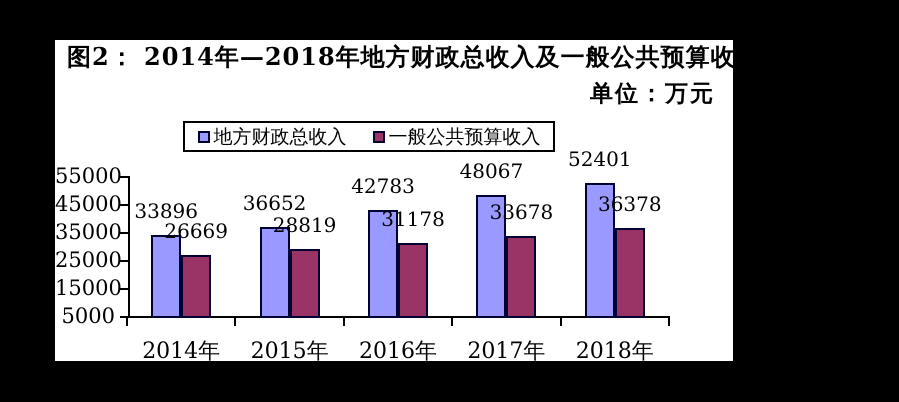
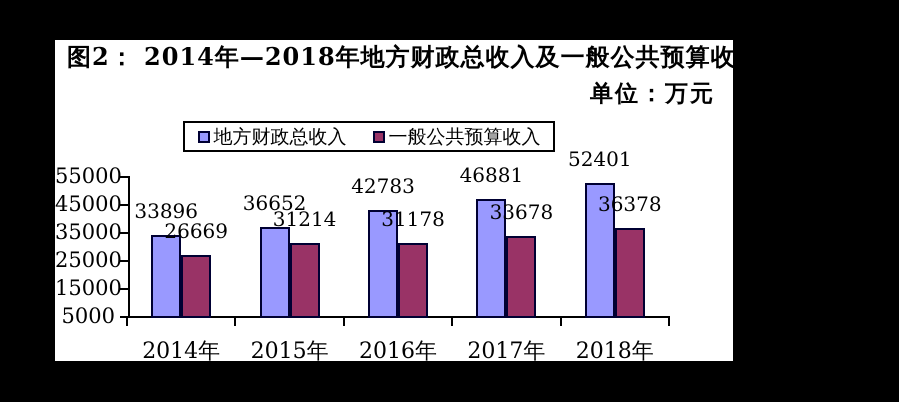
一般公共预算收入/2015年: 28819 -> 31214
地方财政总收入/2017年: 48067 -> 46881
